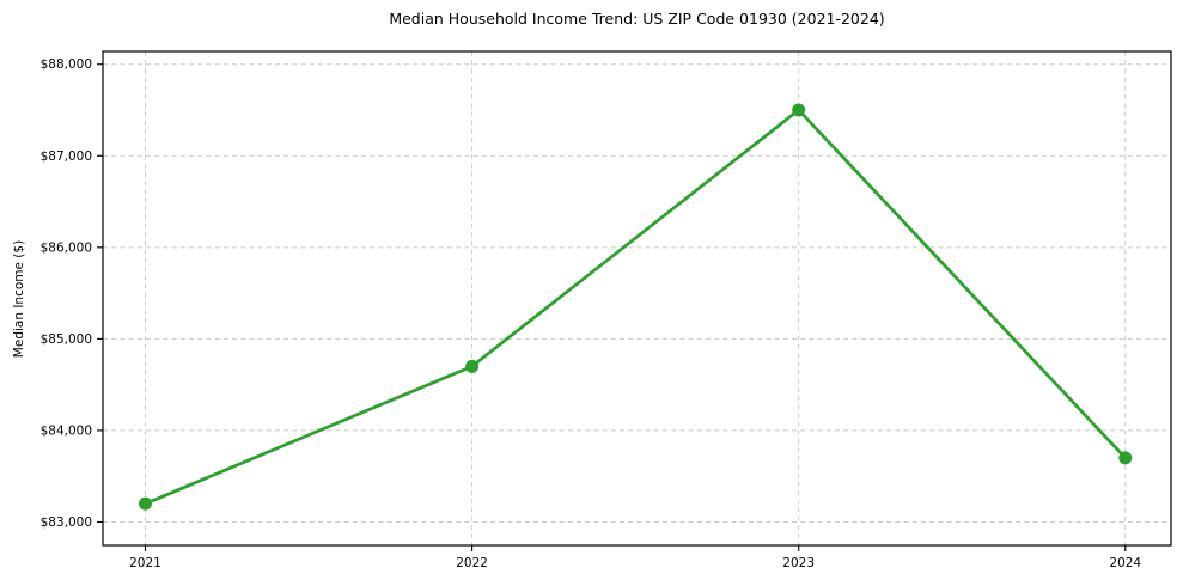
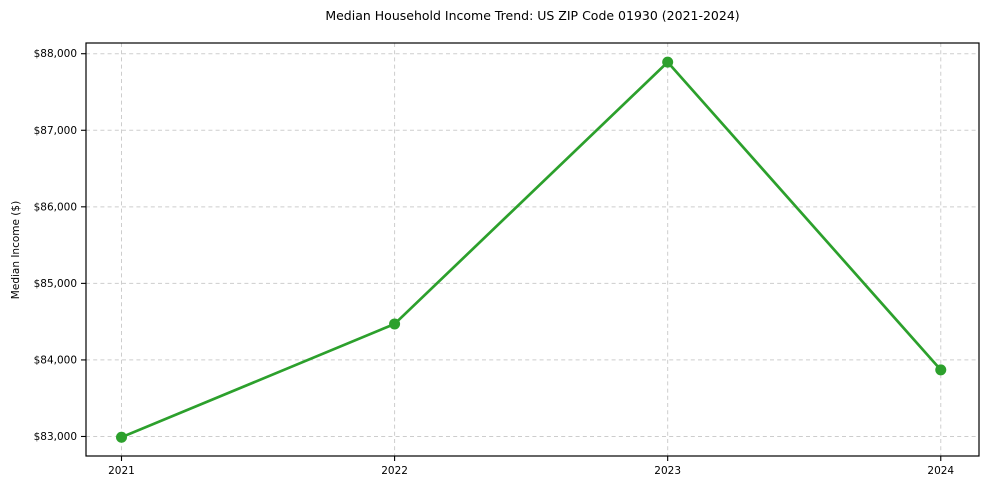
2021: $83200 -> $83000
2022: $84700 -> $84500
2023: $87500 -> $87900
2024: $83700 -> $83900
